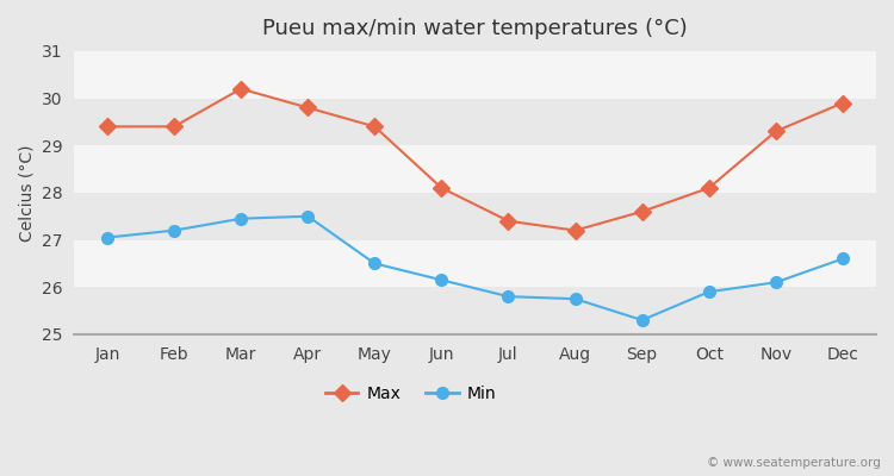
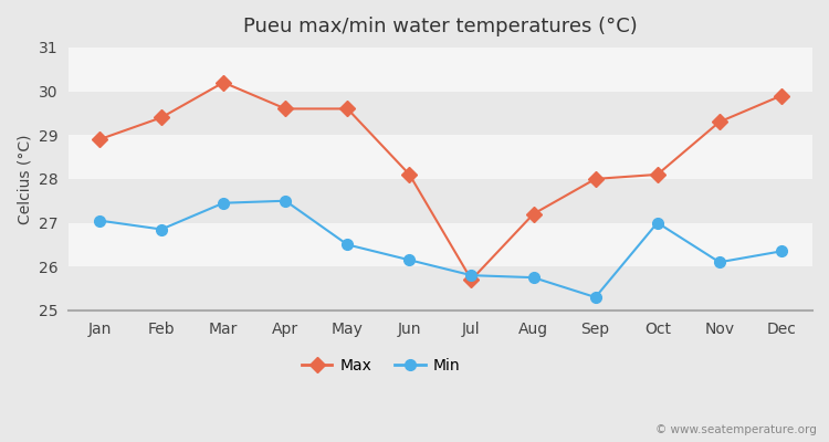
Max/Jan: 29.4 -> 28.9
Min/Feb: 27.20 -> 26.85
Max/Apr: 29.8 -> 29.6
Max/May: 29.4 -> 29.6
Max/Jul: 27.4 -> 25.7
Max/Sep: 27.6 -> 28.0
Min/Oct: 25.90 -> 27.00
Min/Dec: 26.60 -> 26.35
